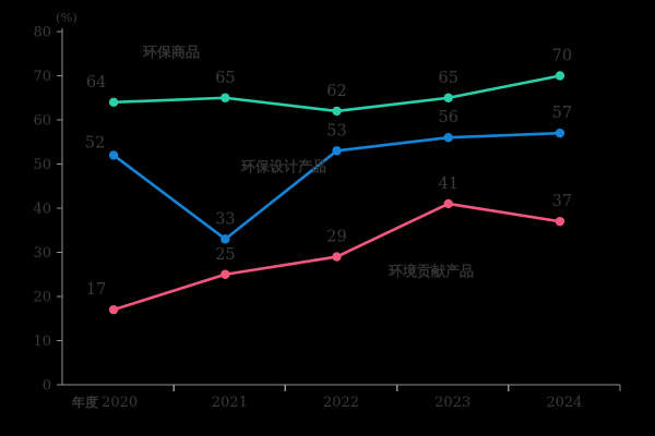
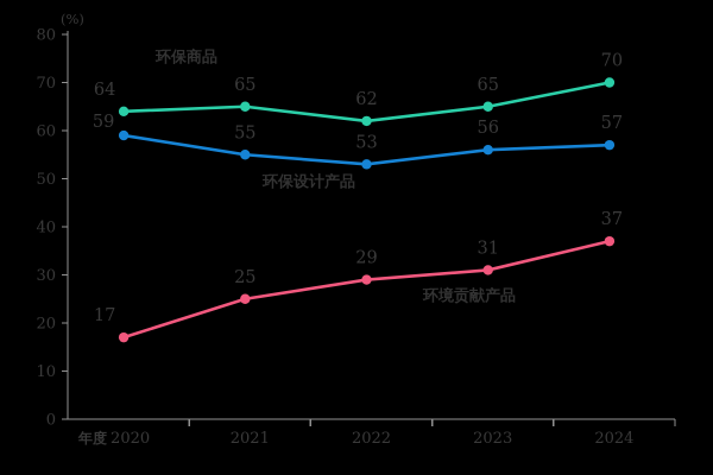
环保设计产品/2020: 52 -> 59
环保设计产品/2021: 33 -> 55
环境贡献产品/2023: 41 -> 31
